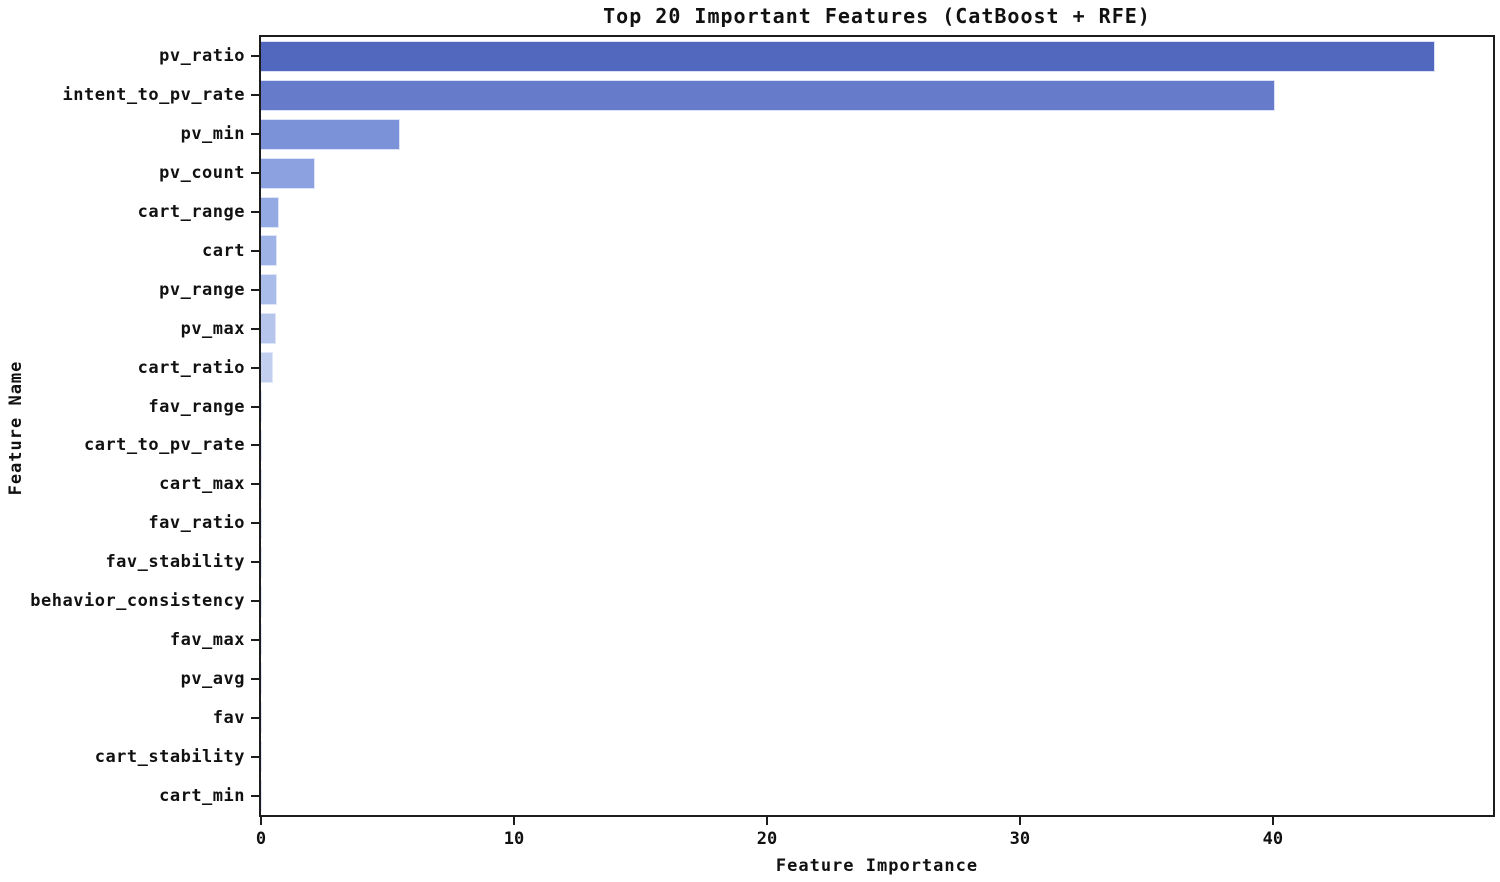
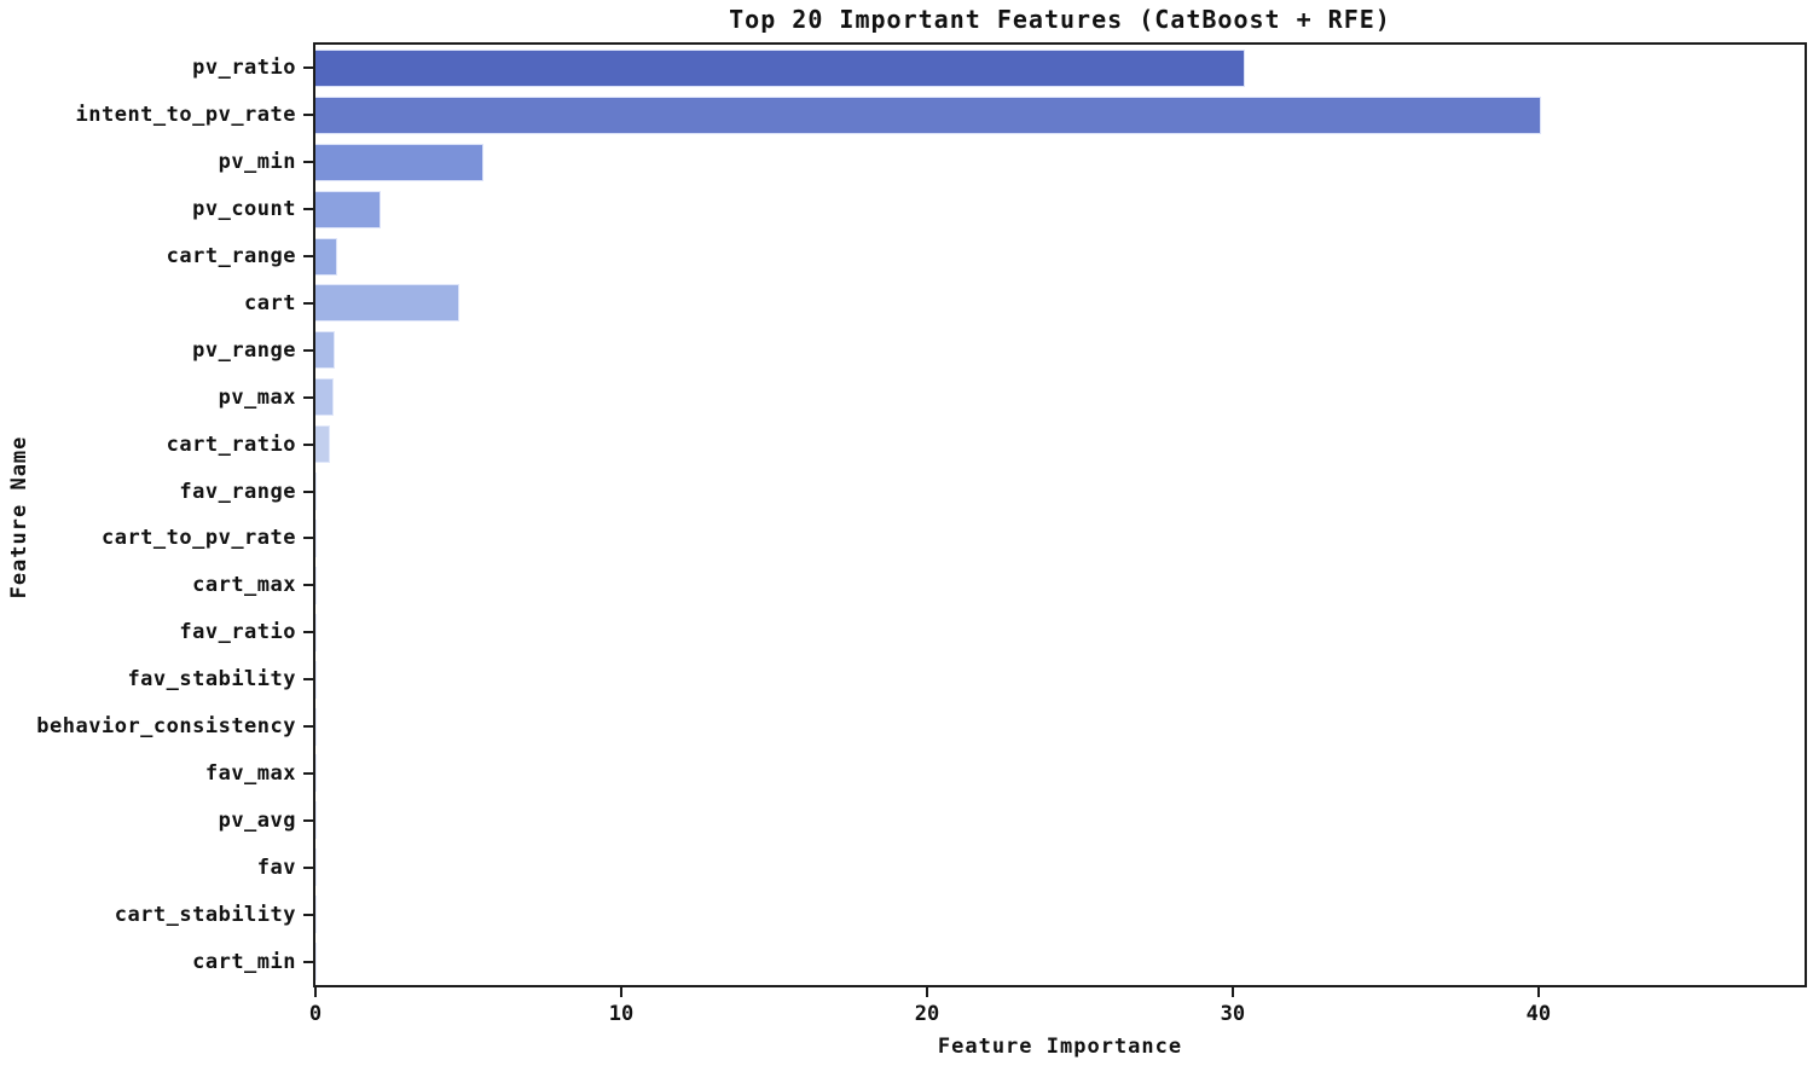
pv_ratio: 46.4 -> 30.4
cart: 0.7 -> 4.7
